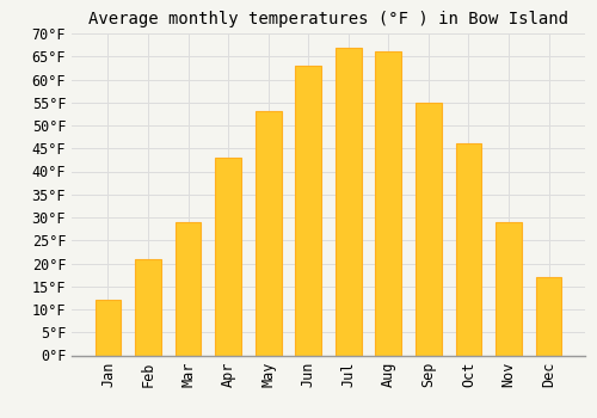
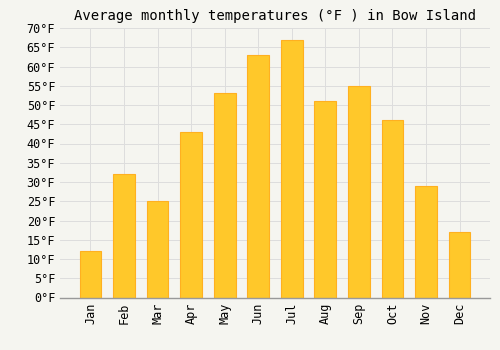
Feb: 21°F -> 32°F
Mar: 29°F -> 25°F
Aug: 66°F -> 51°F
